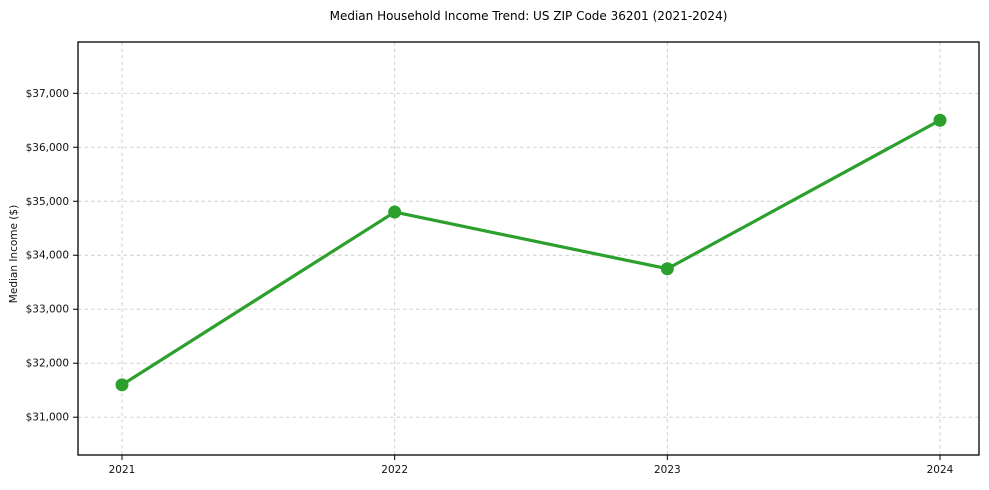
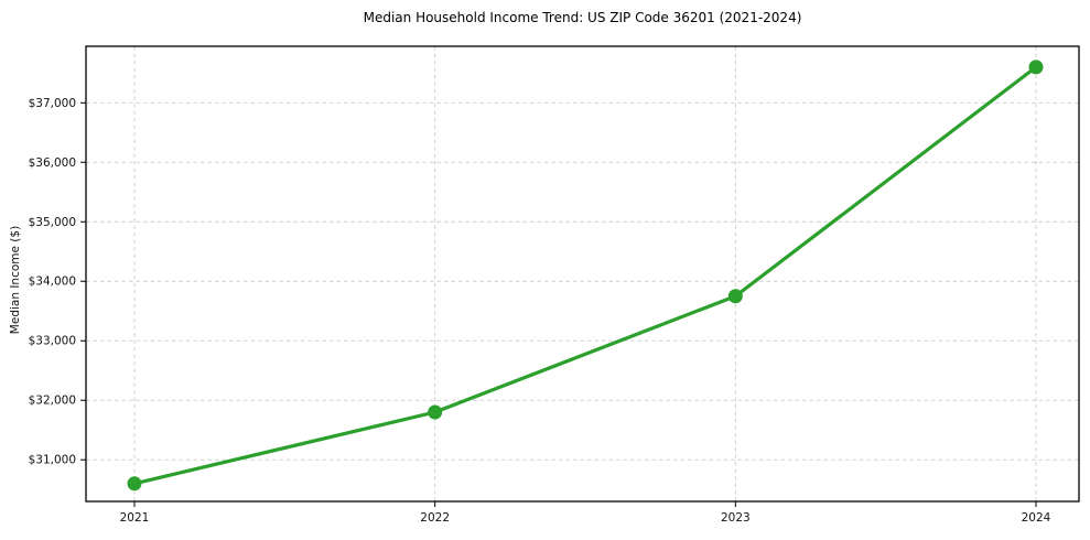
2021: $31600 -> $30600
2022: $34800 -> $31800
2024: $36500 -> $37600
